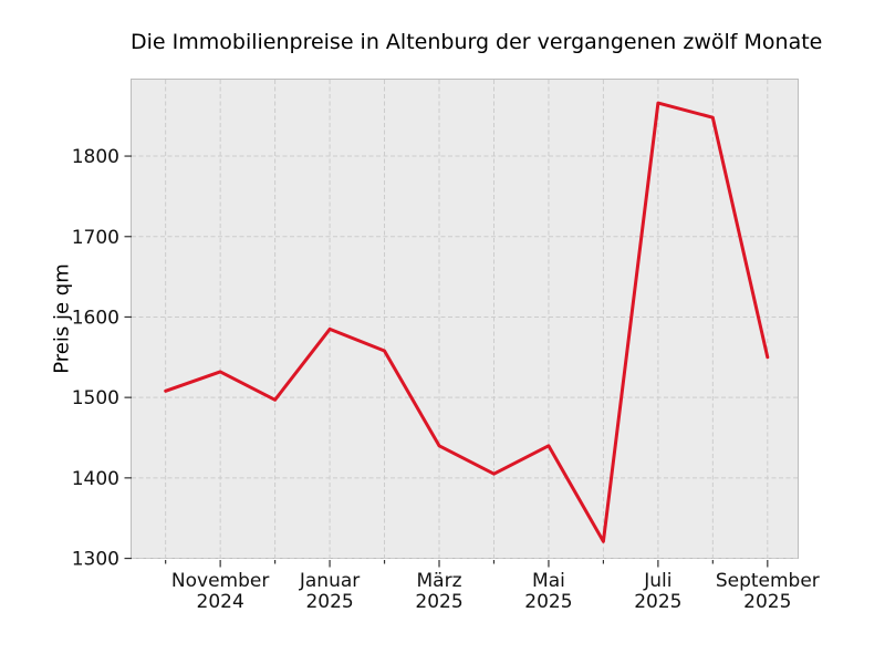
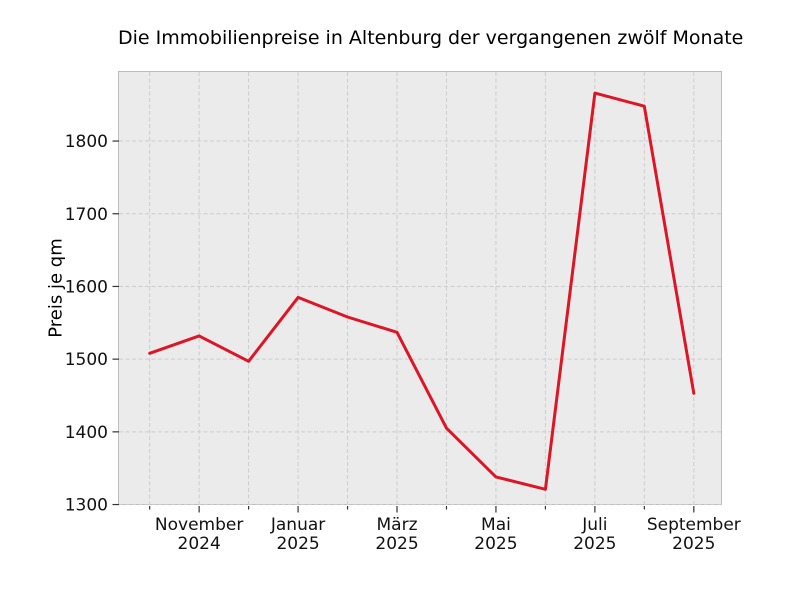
März 2025: 1440 -> 1540
Mai 2025: 1440 -> 1340
September 2025: 1550 -> 1450
